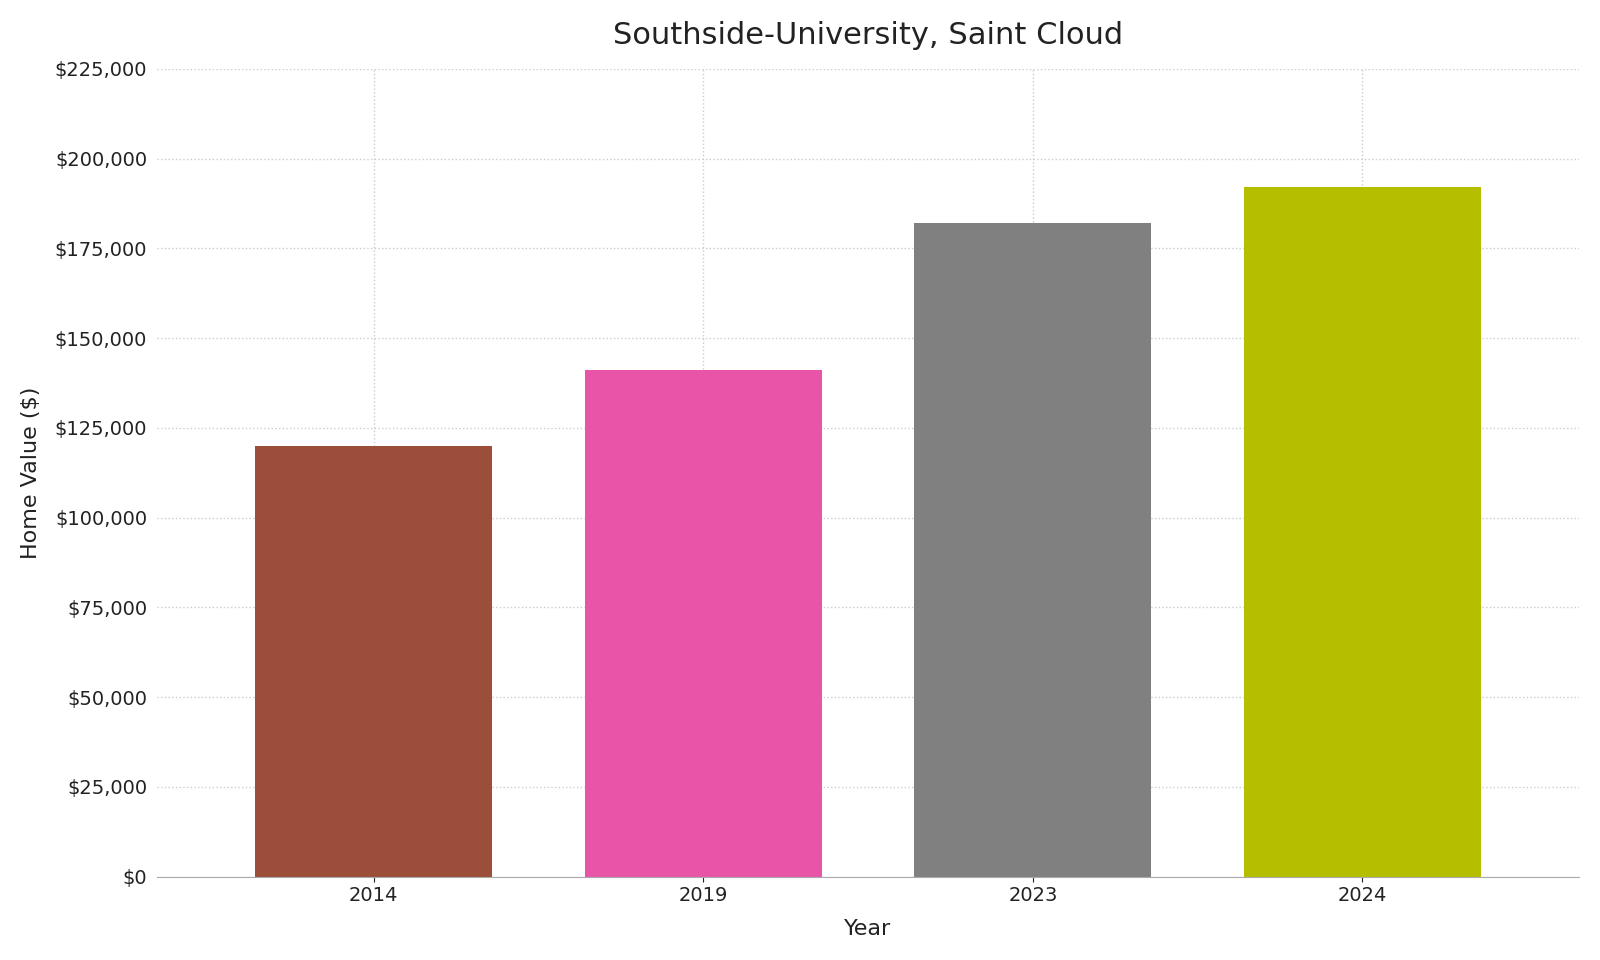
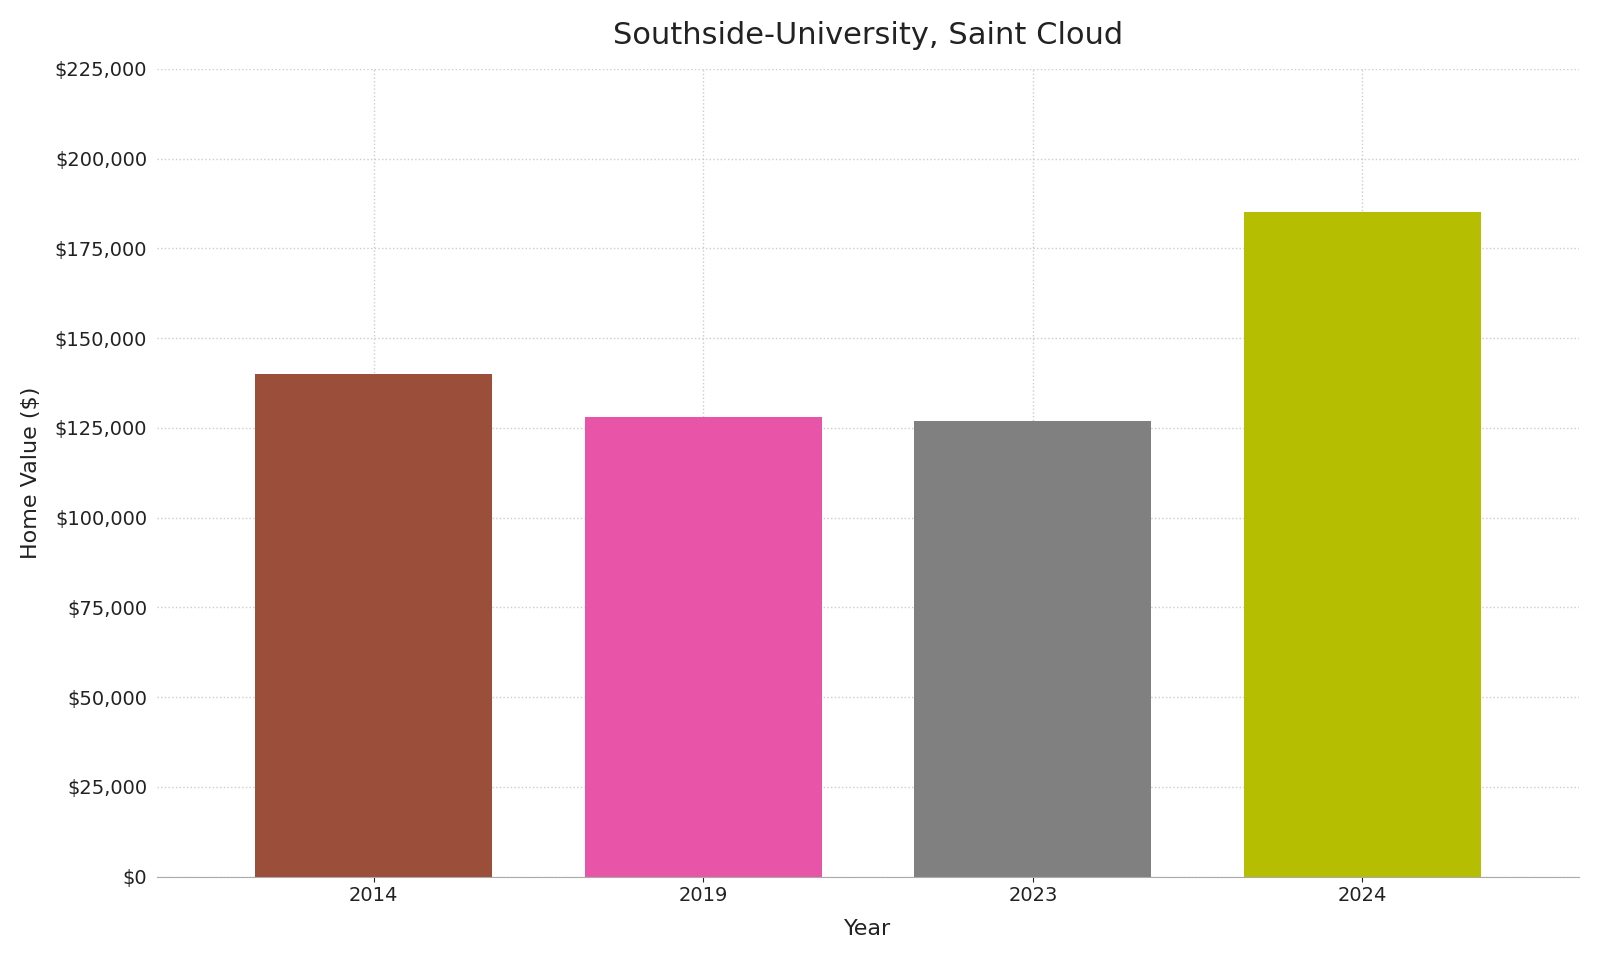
2014: $120,000 -> $140,000
2019: $141,000 -> $128,000
2023: $182,000 -> $127,000
2024: $192,000 -> $185,000
